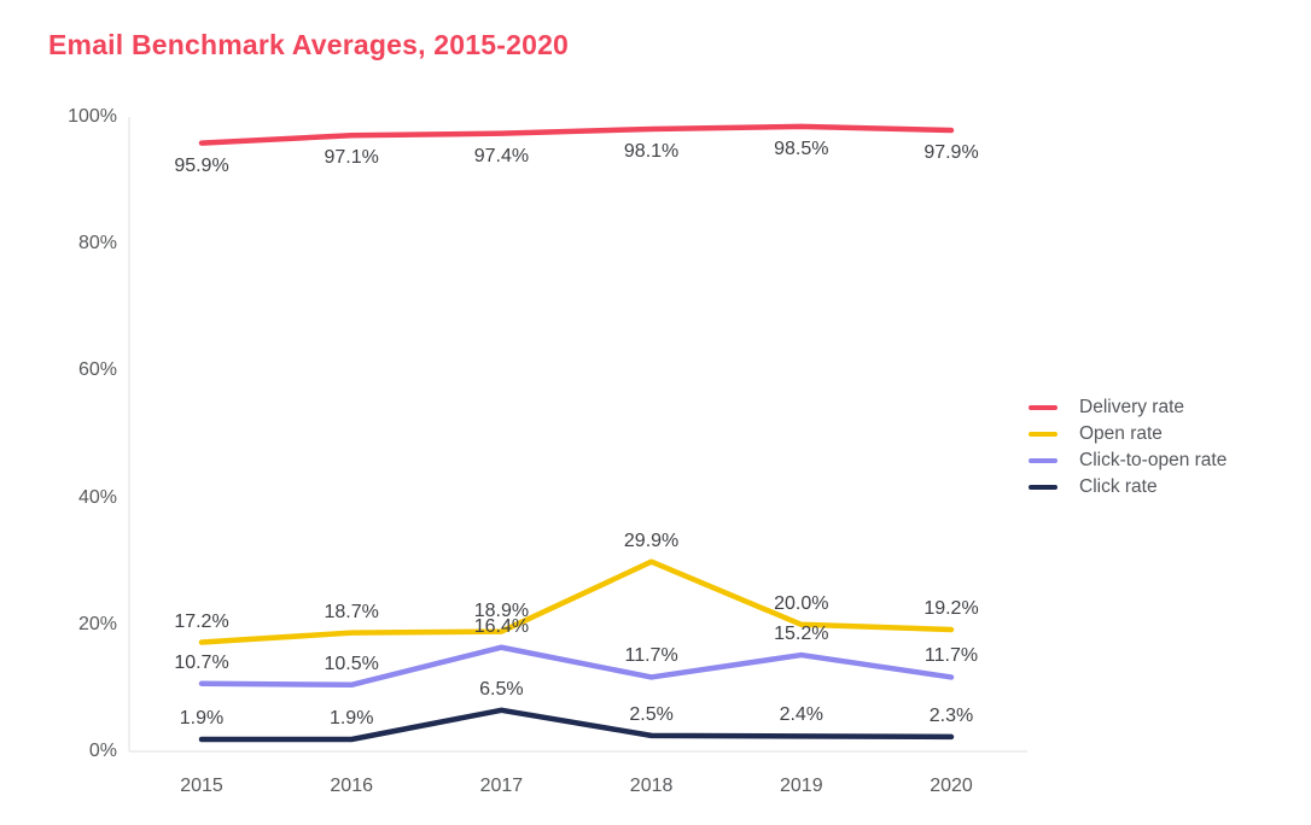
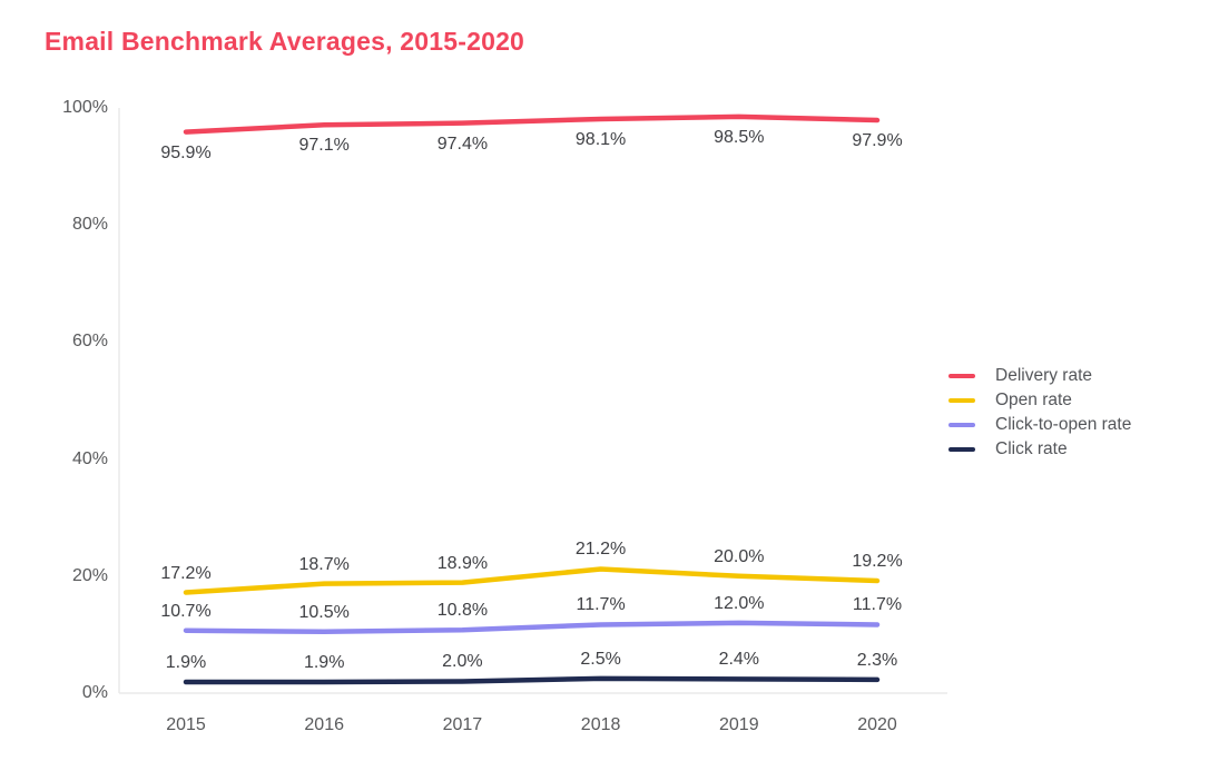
Click-to-open rate/2017: 16.4% -> 10.8%
Click rate/2017: 6.5% -> 2.0%
Open rate/2018: 29.9% -> 21.2%
Click-to-open rate/2019: 15.2% -> 12.0%
